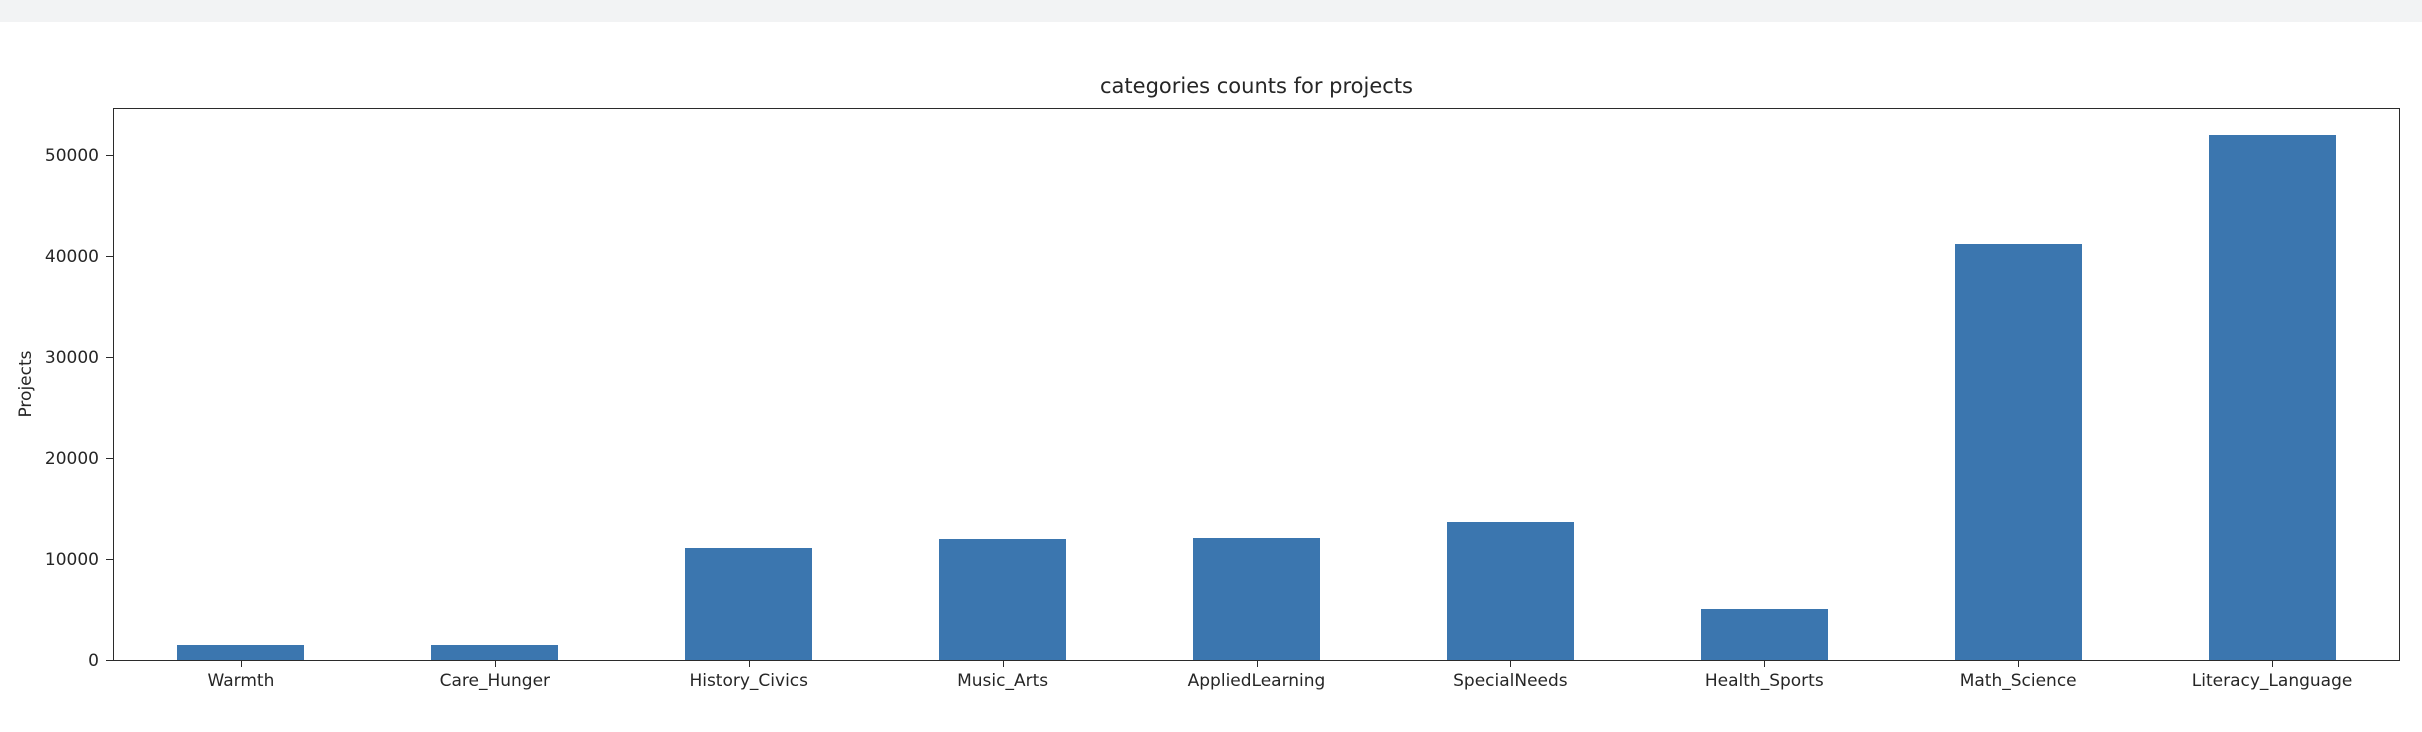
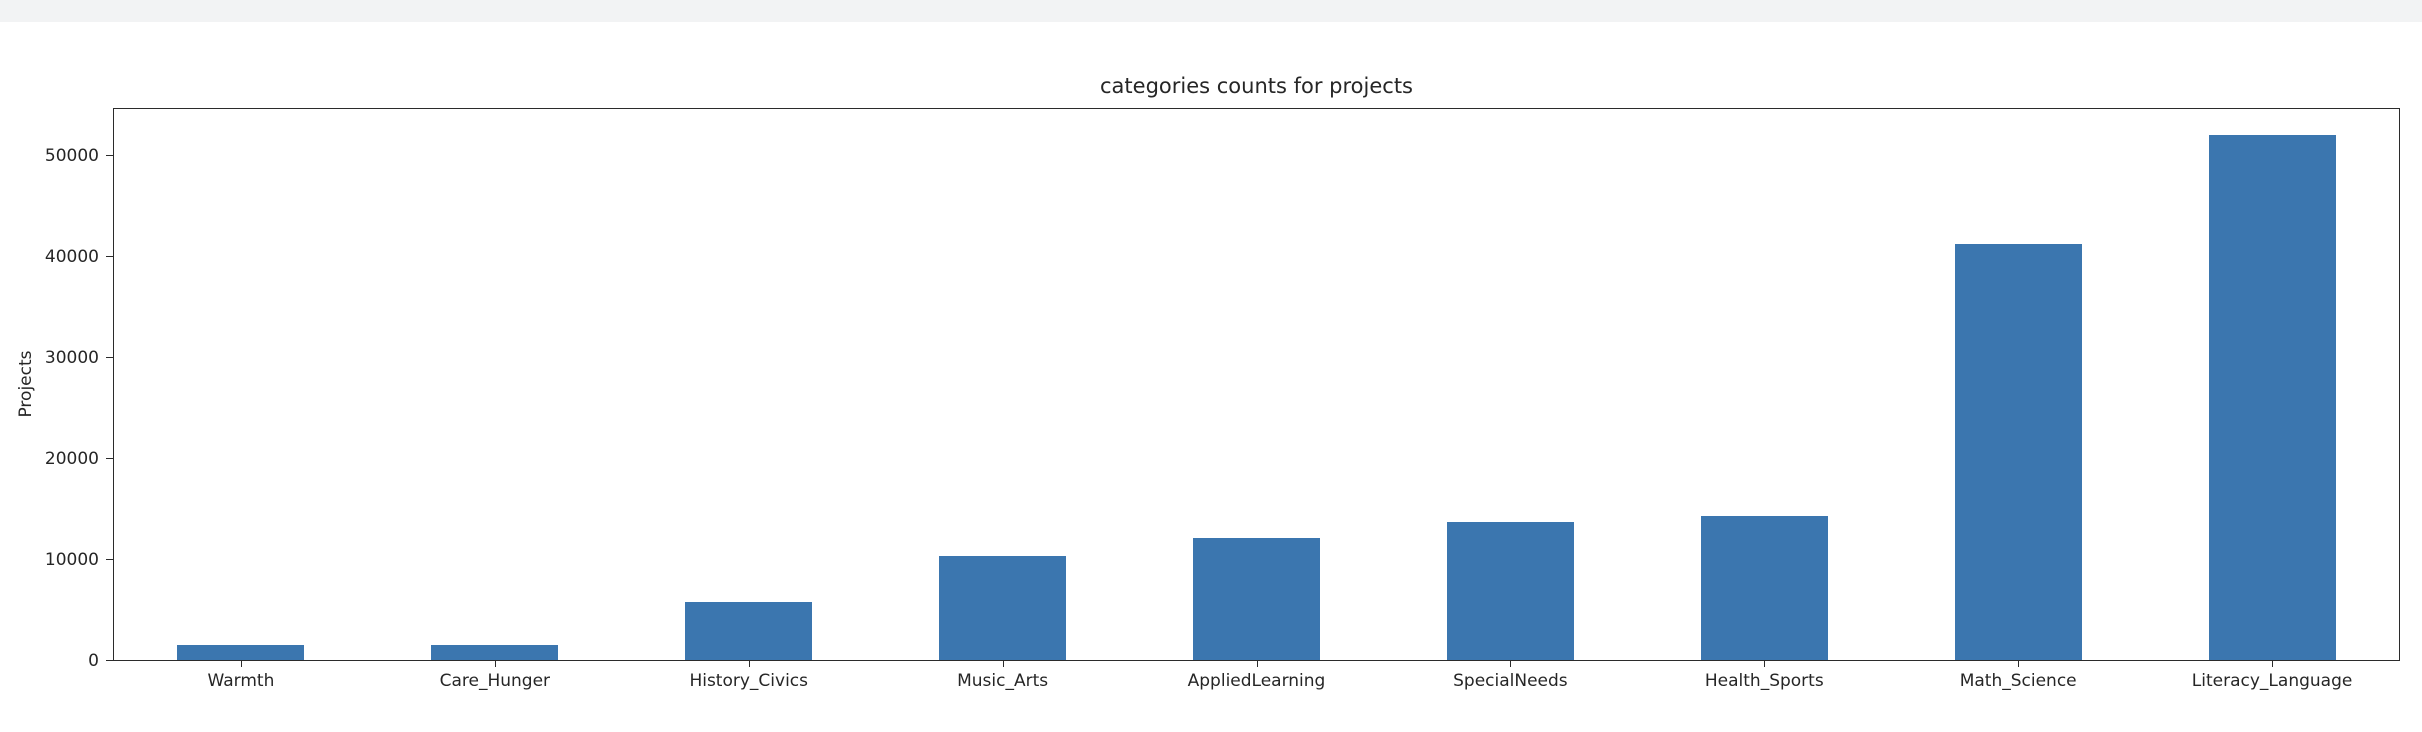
History_Civics: 11100 -> 5800
Music_Arts: 12000 -> 10300
Health_Sports: 5100 -> 14300
